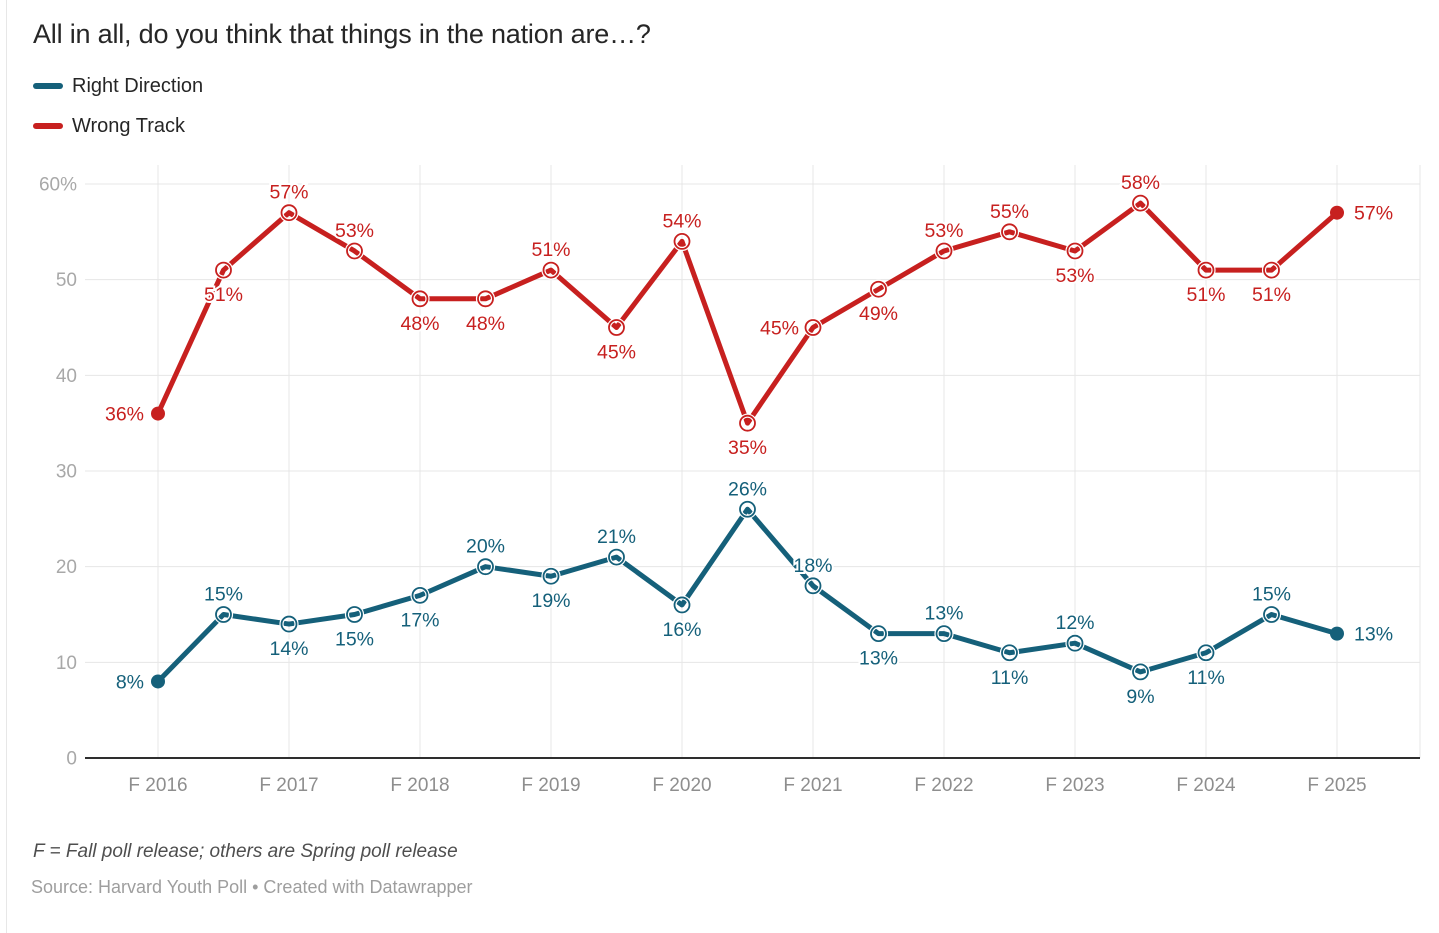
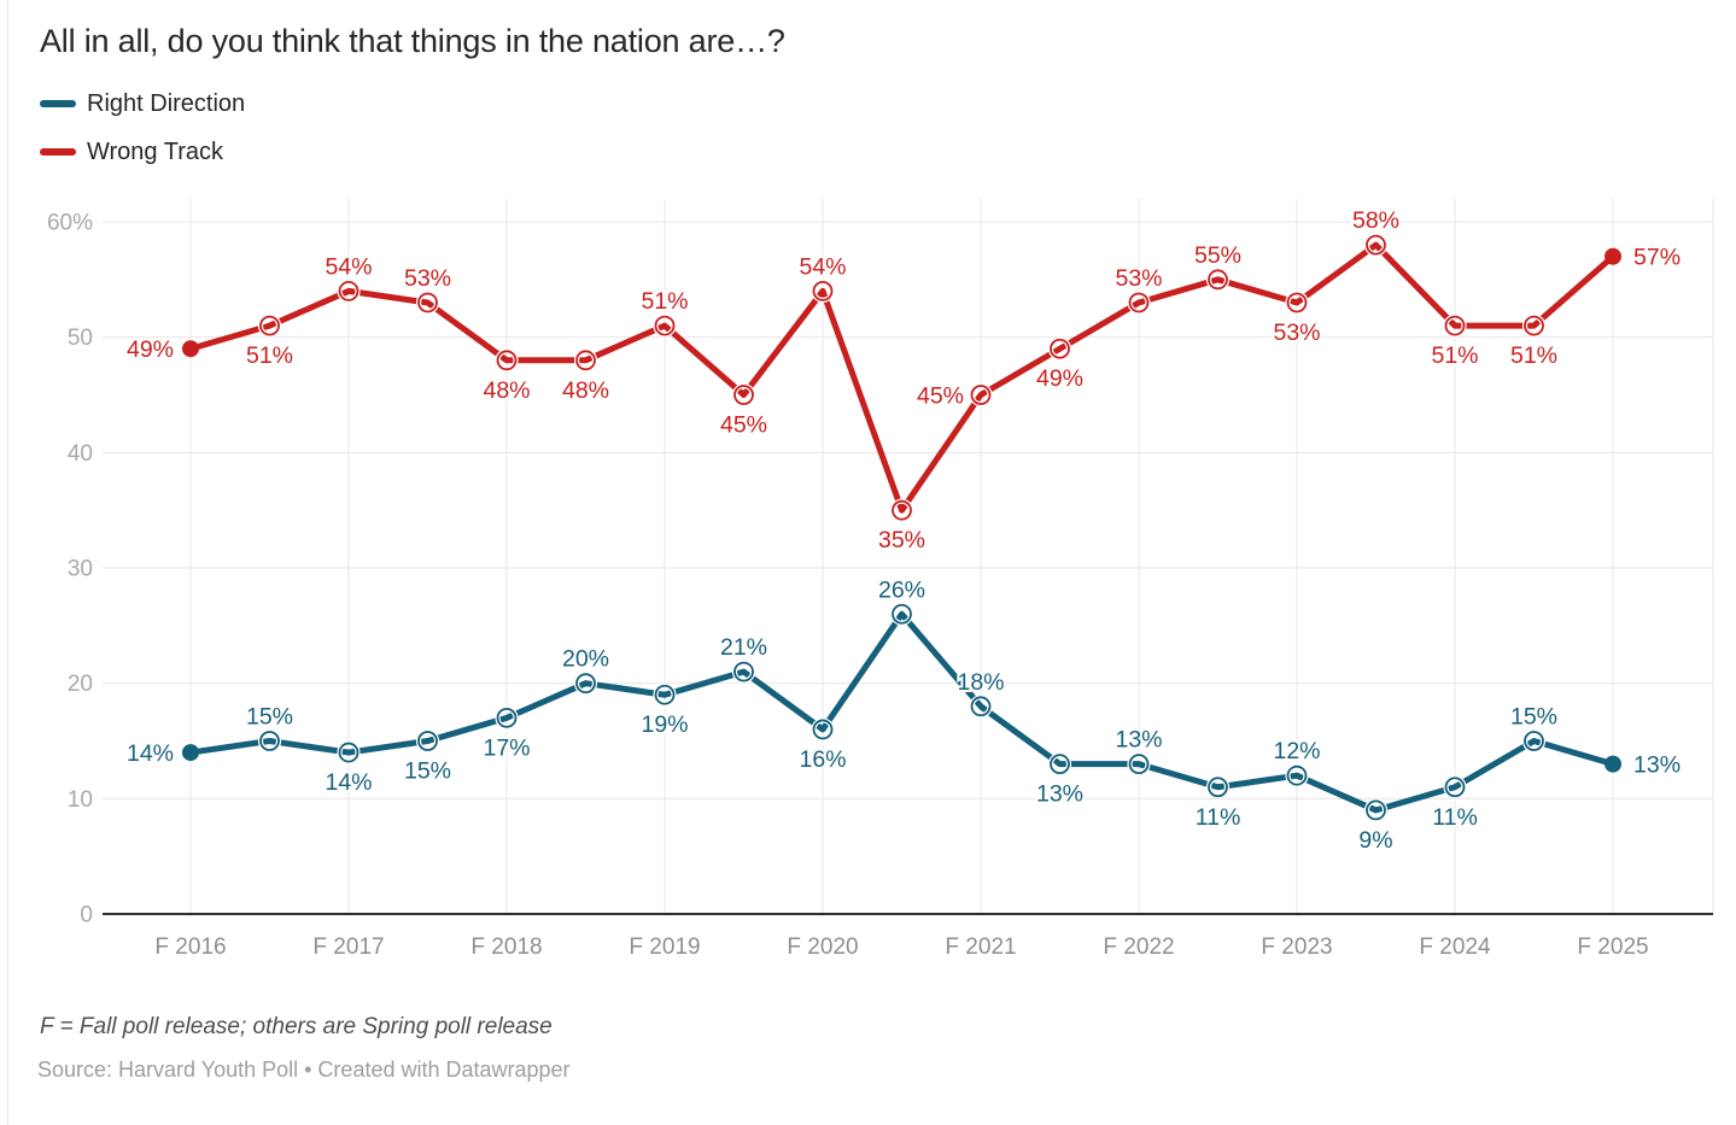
Right Direction/F 2016: 8% -> 14%
Wrong Track/F 2016: 36% -> 49%
Wrong Track/F 2017: 57% -> 54%
